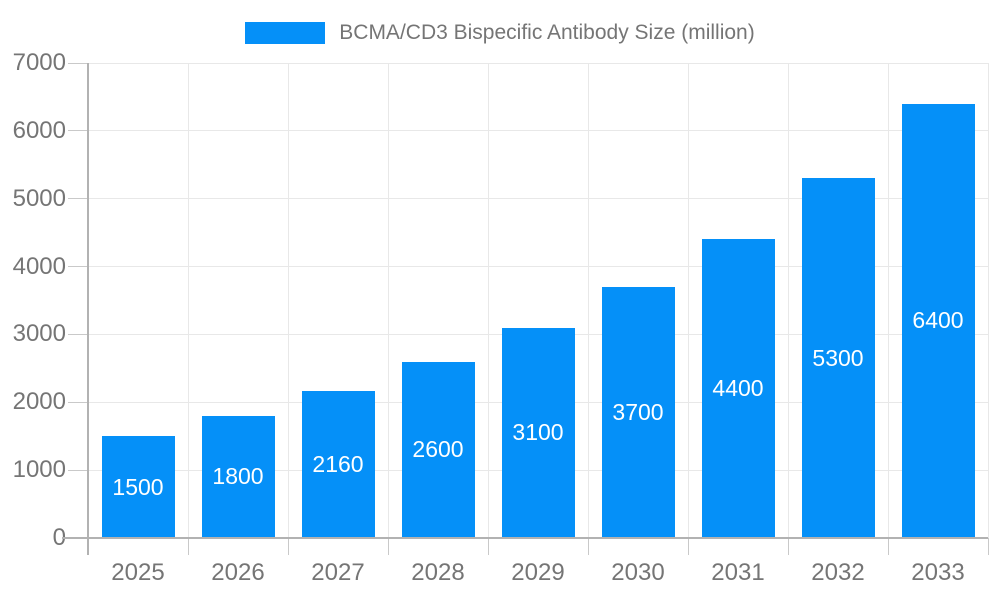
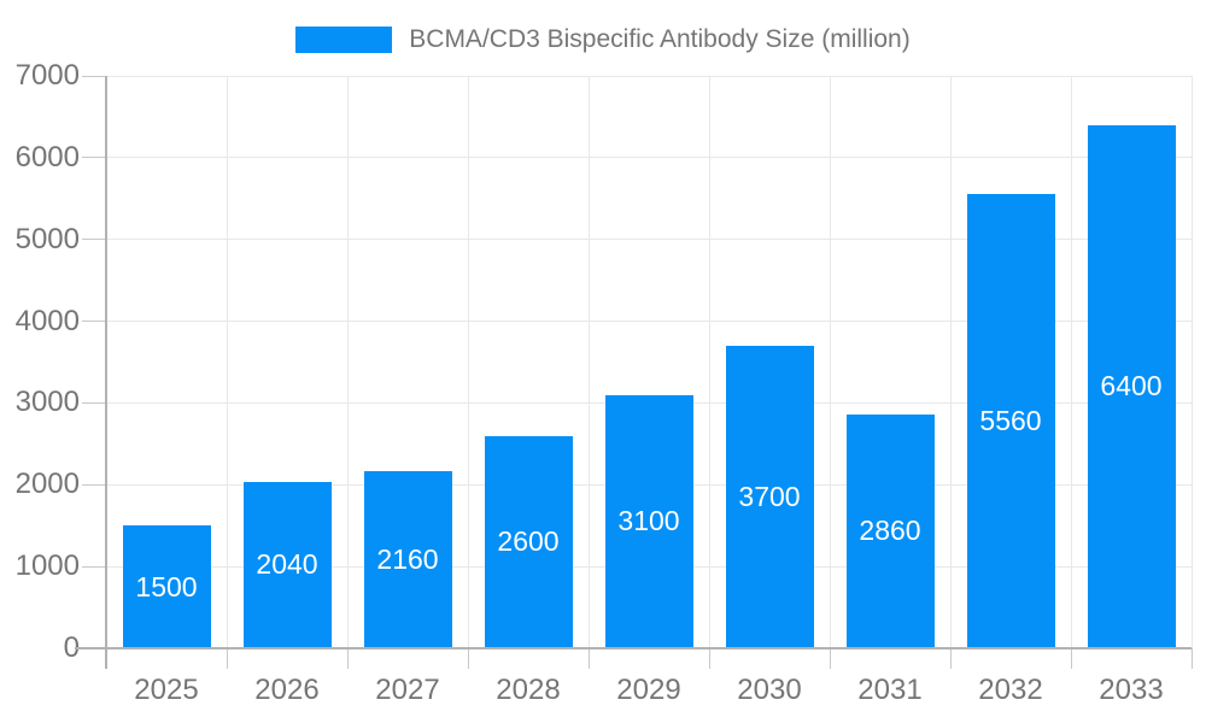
2026: 1800 -> 2040
2031: 4400 -> 2860
2032: 5300 -> 5560
